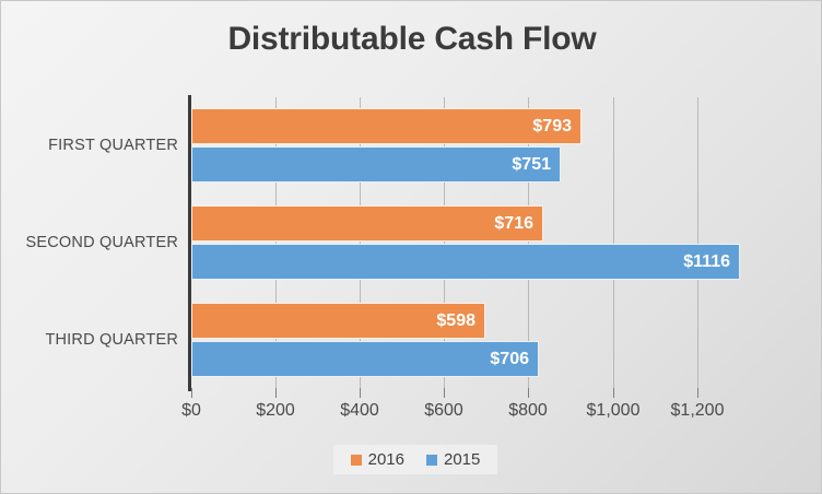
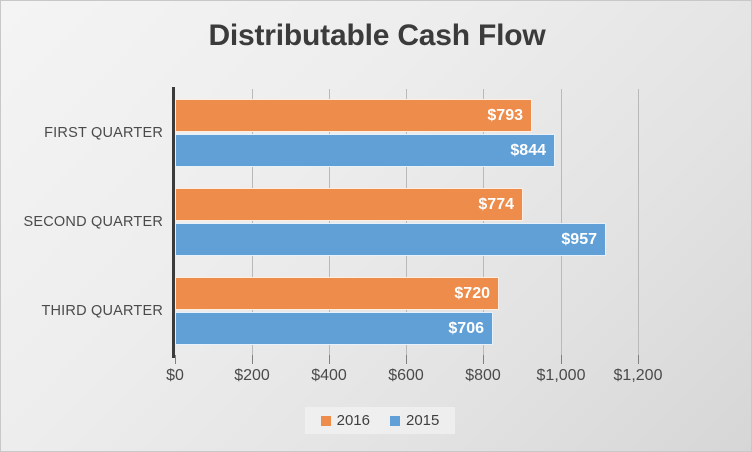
2015/FIRST QUARTER: $751 -> $844
2016/SECOND QUARTER: $716 -> $774
2015/SECOND QUARTER: $1116 -> $957
2016/THIRD QUARTER: $598 -> $720
